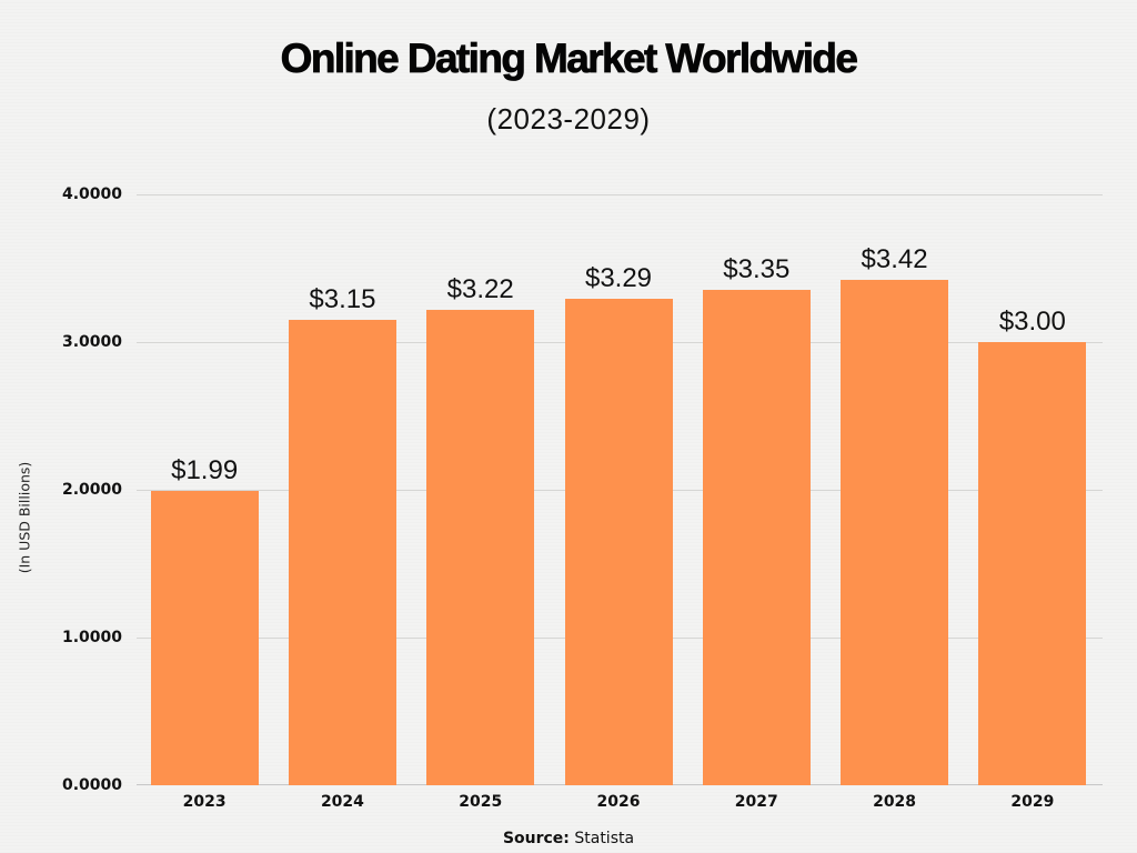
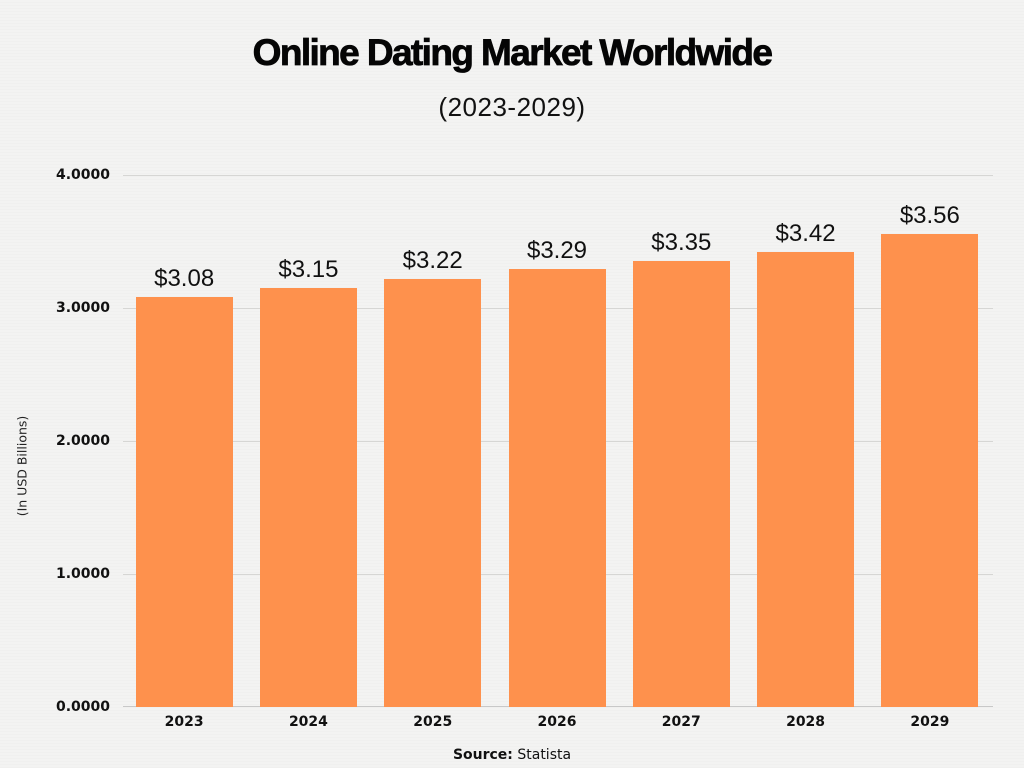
2023: $1.99 -> $3.08
2029: $3.00 -> $3.56
